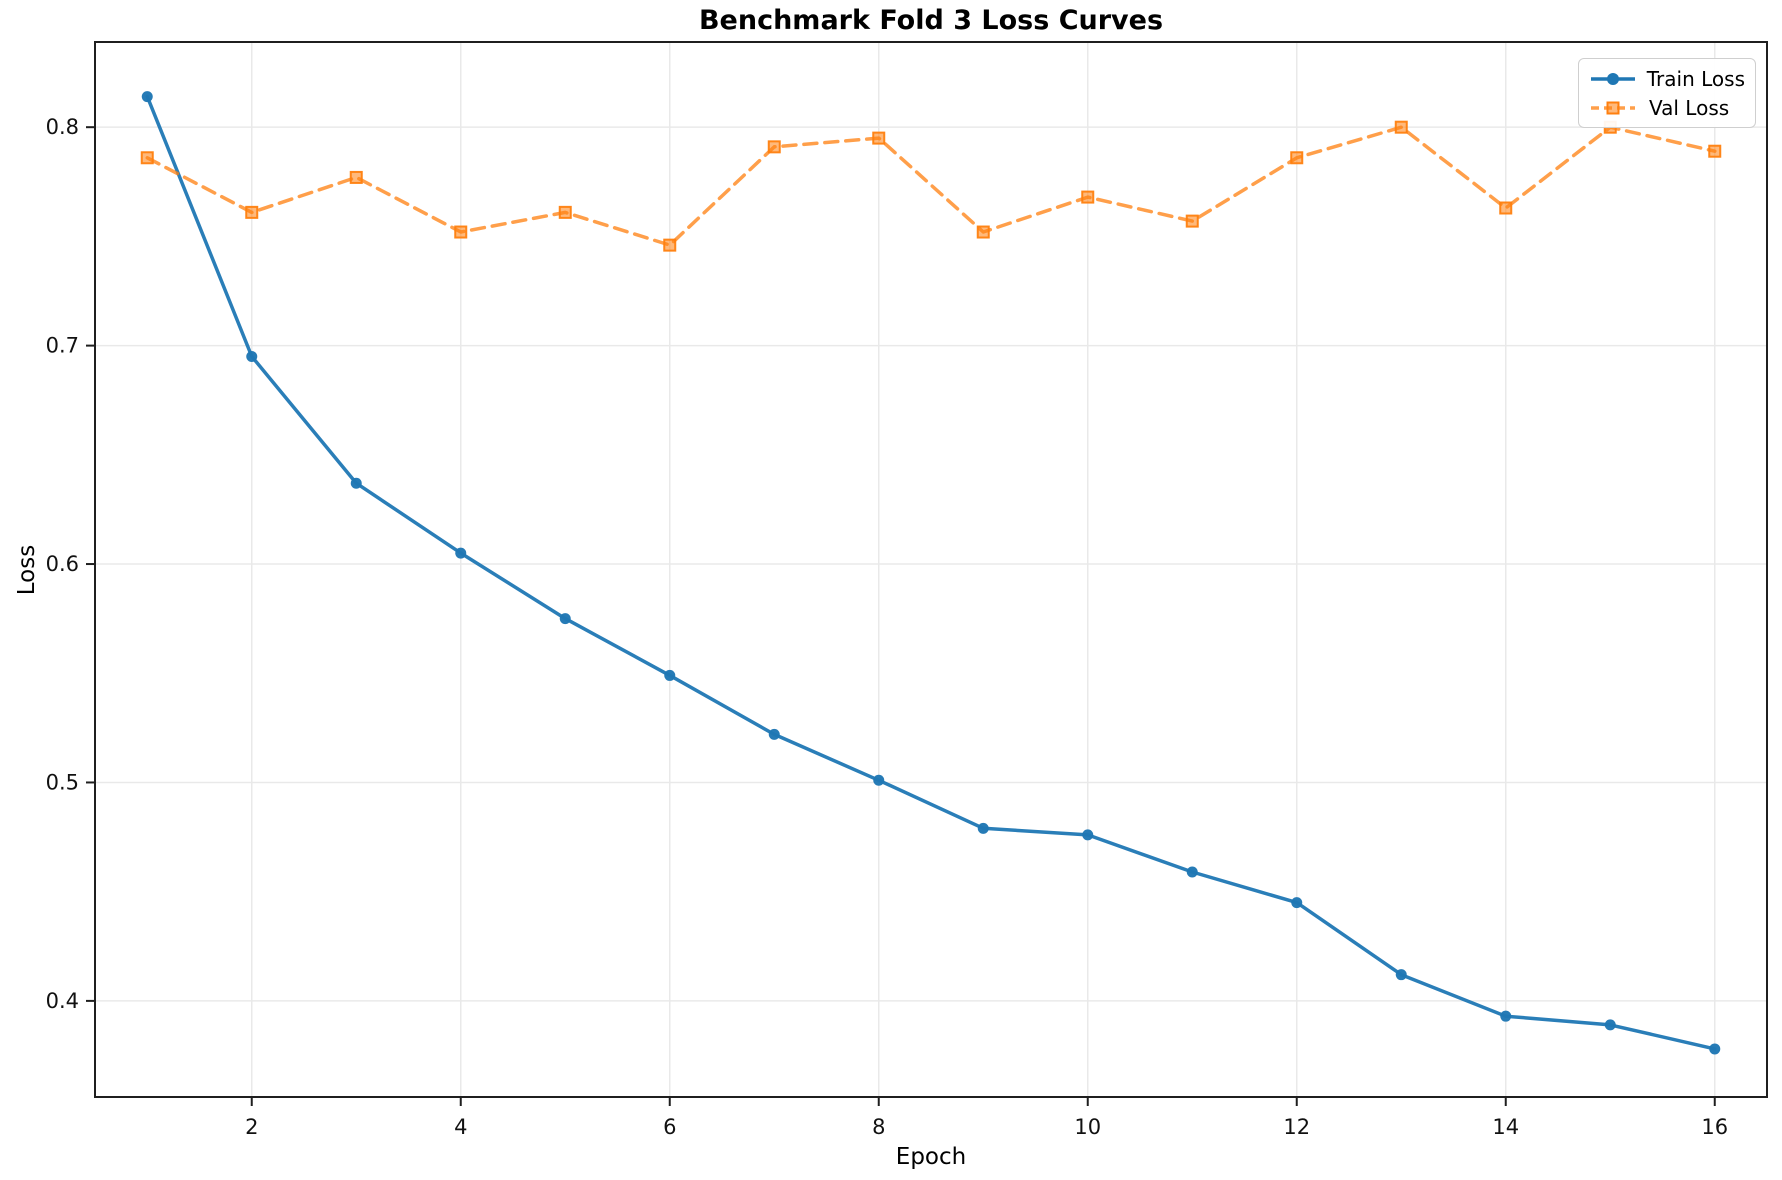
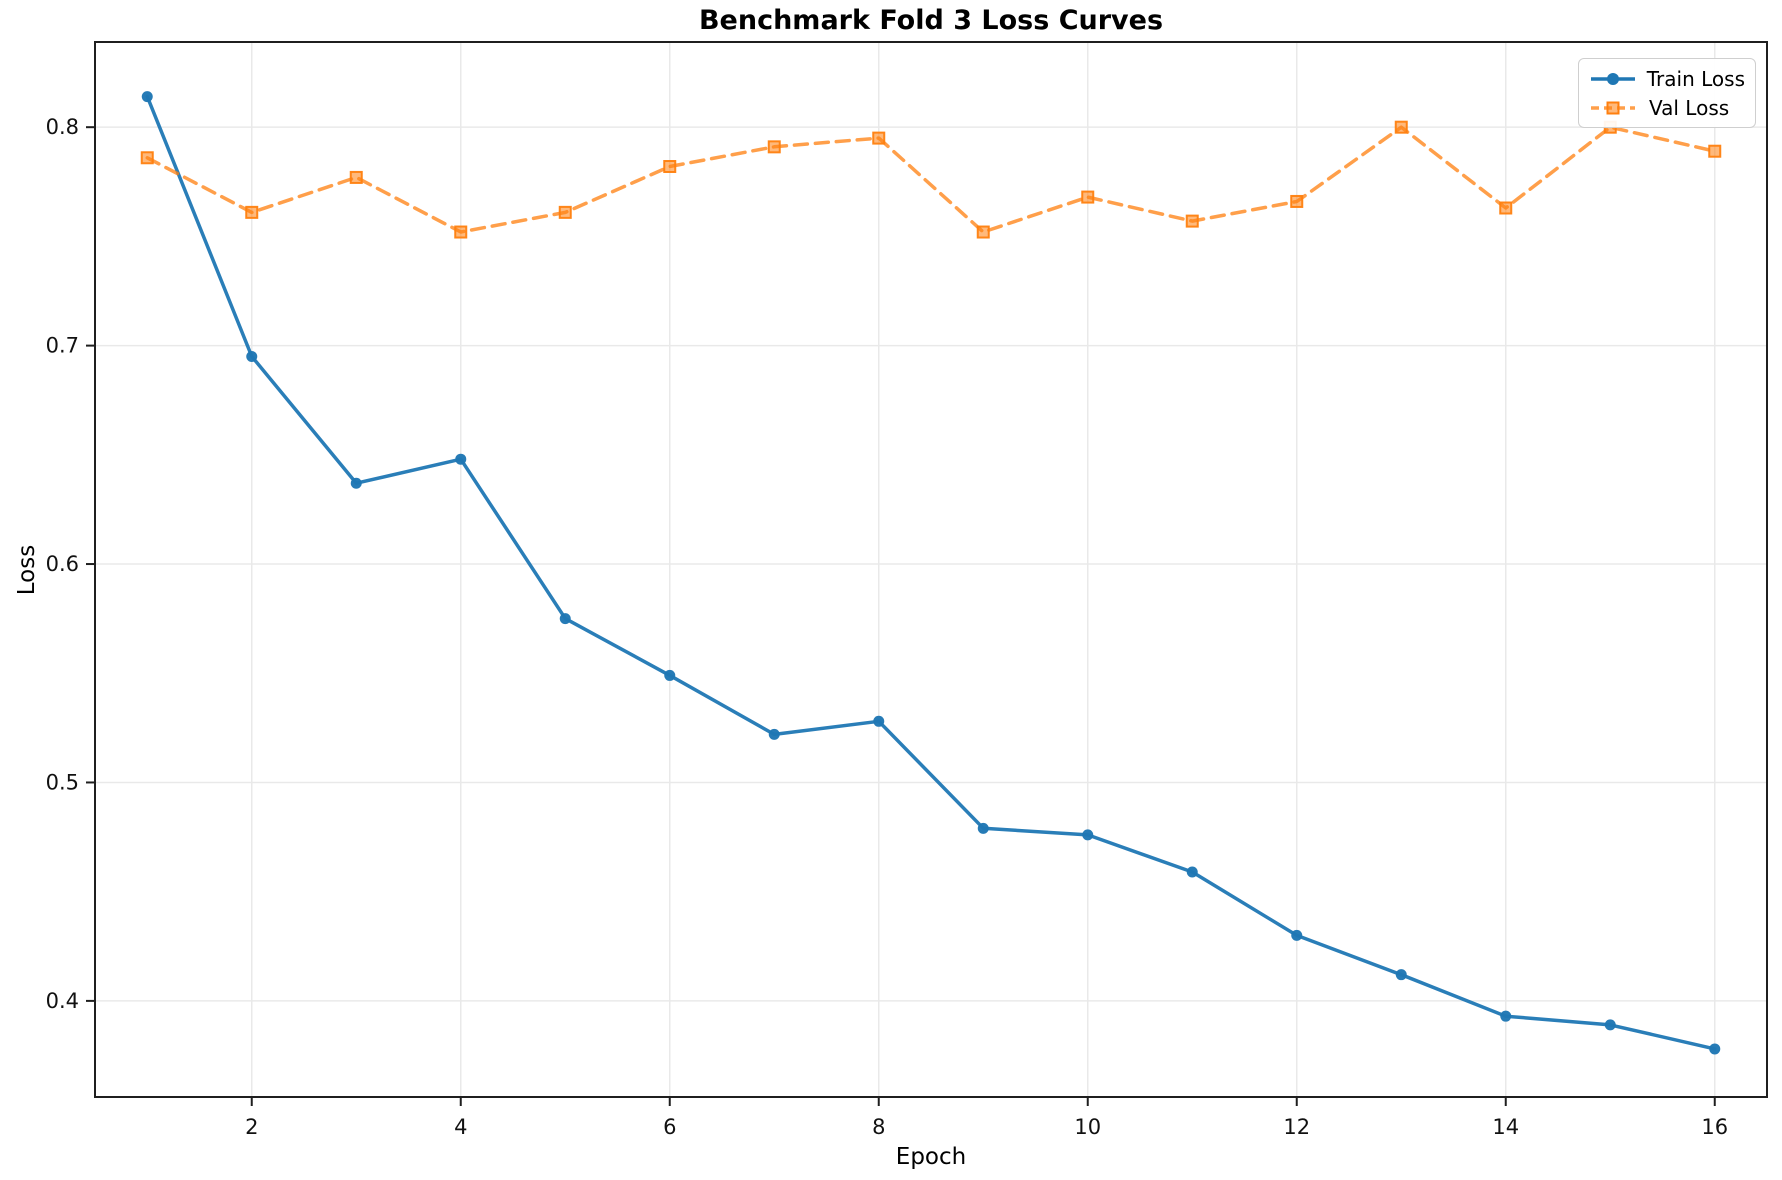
Train Loss/4: 0.605 -> 0.648
Val Loss/6: 0.746 -> 0.782
Train Loss/8: 0.501 -> 0.528
Train Loss/12: 0.445 -> 0.430
Val Loss/12: 0.786 -> 0.766
